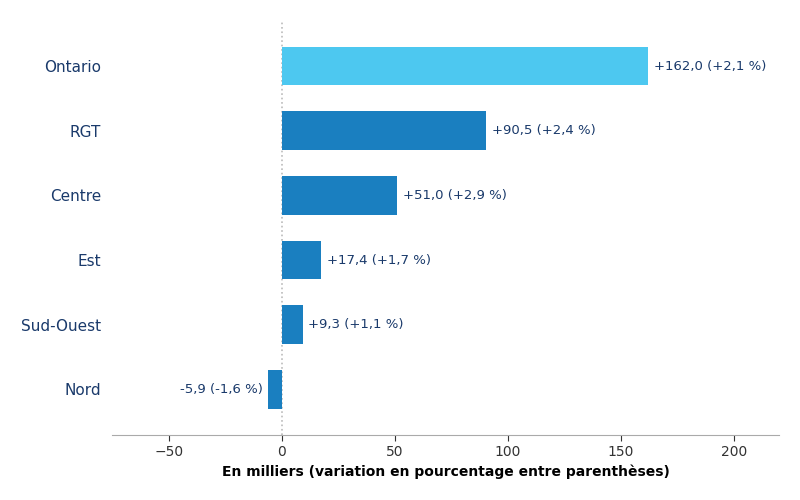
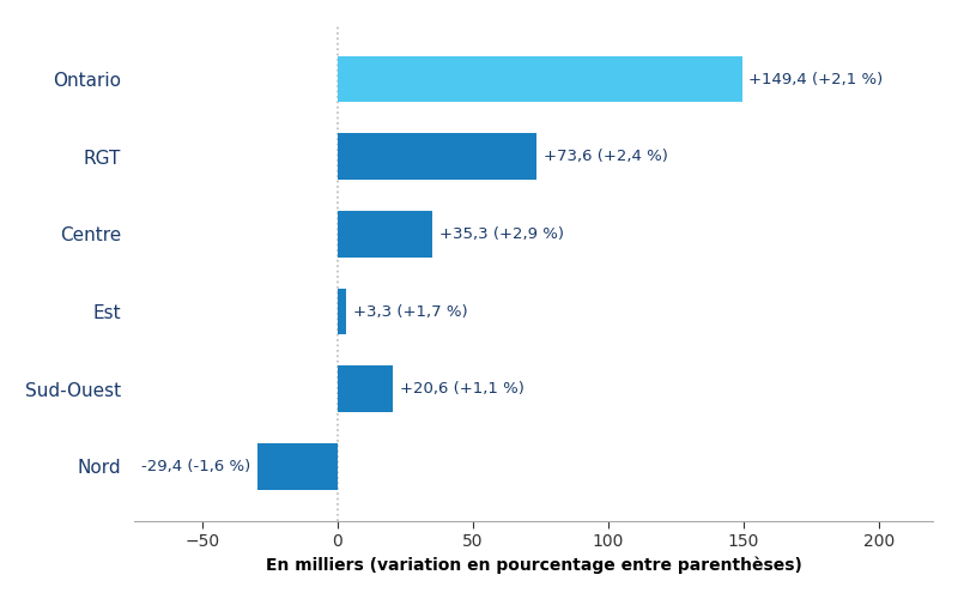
Ontario: +162,0 -> +149,4
RGT: +90,5 -> +73,6
Centre: +51,0 -> +35,3
Est: +17,4 -> +3,3
Sud-Ouest: +9,3 -> +20,6
Nord: -5,9 -> -29,4
